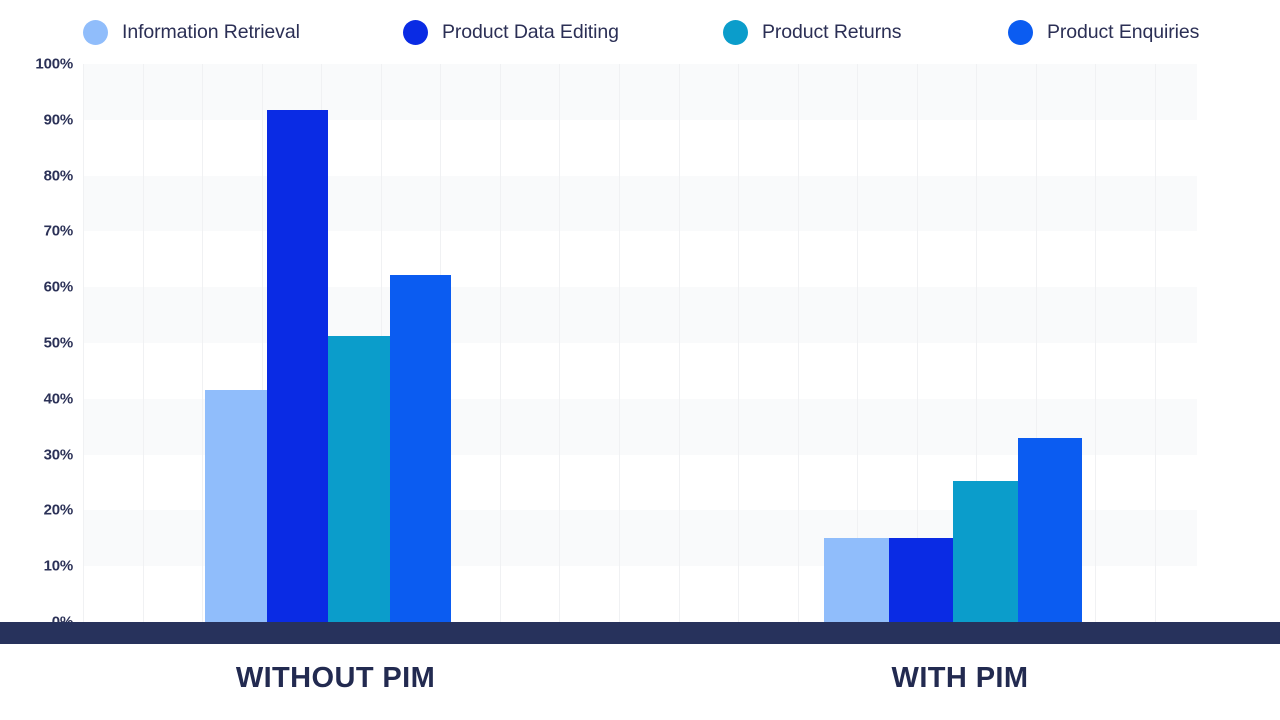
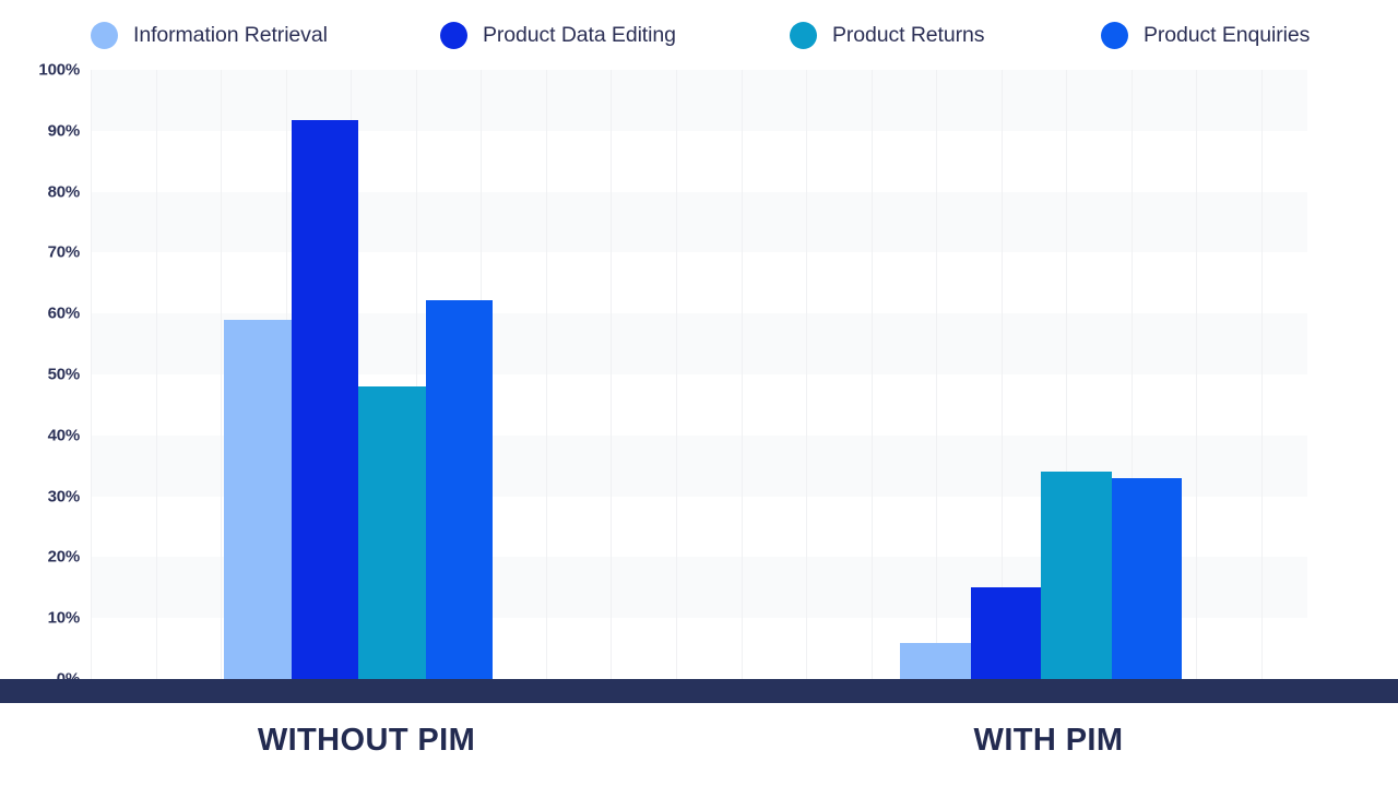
Information Retrieval/WITHOUT PIM: 42% -> 59%
Product Returns/WITHOUT PIM: 51% -> 48%
Information Retrieval/WITH PIM: 15% -> 6%
Product Returns/WITH PIM: 25% -> 34%
